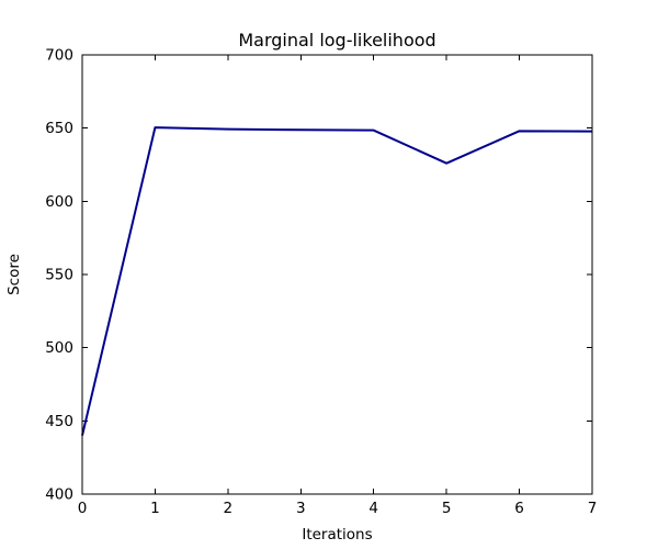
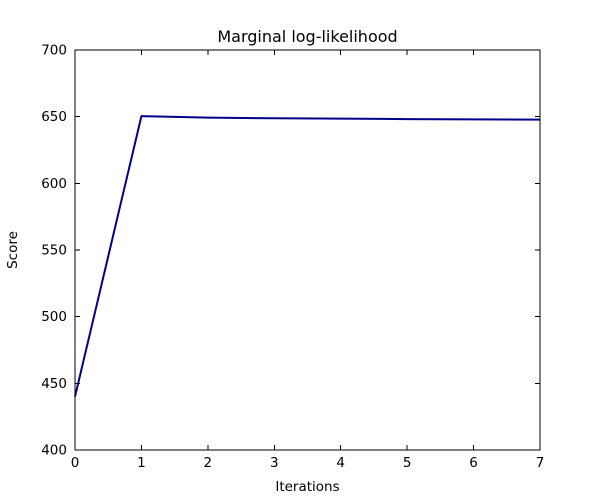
5: 626 -> 648
